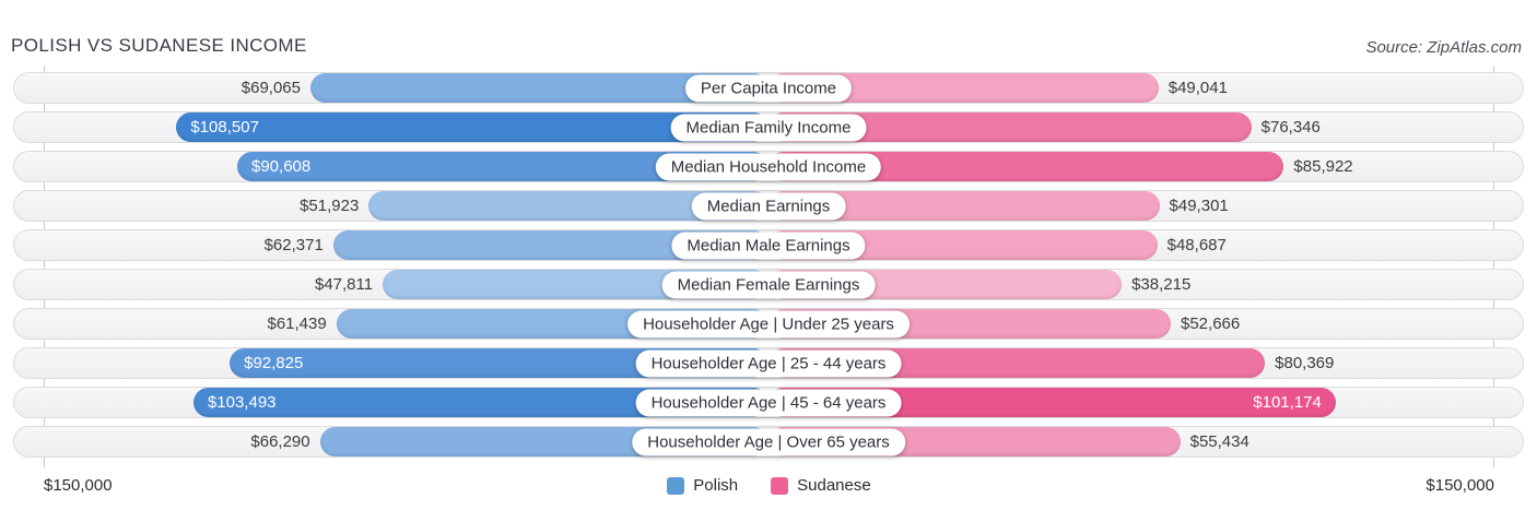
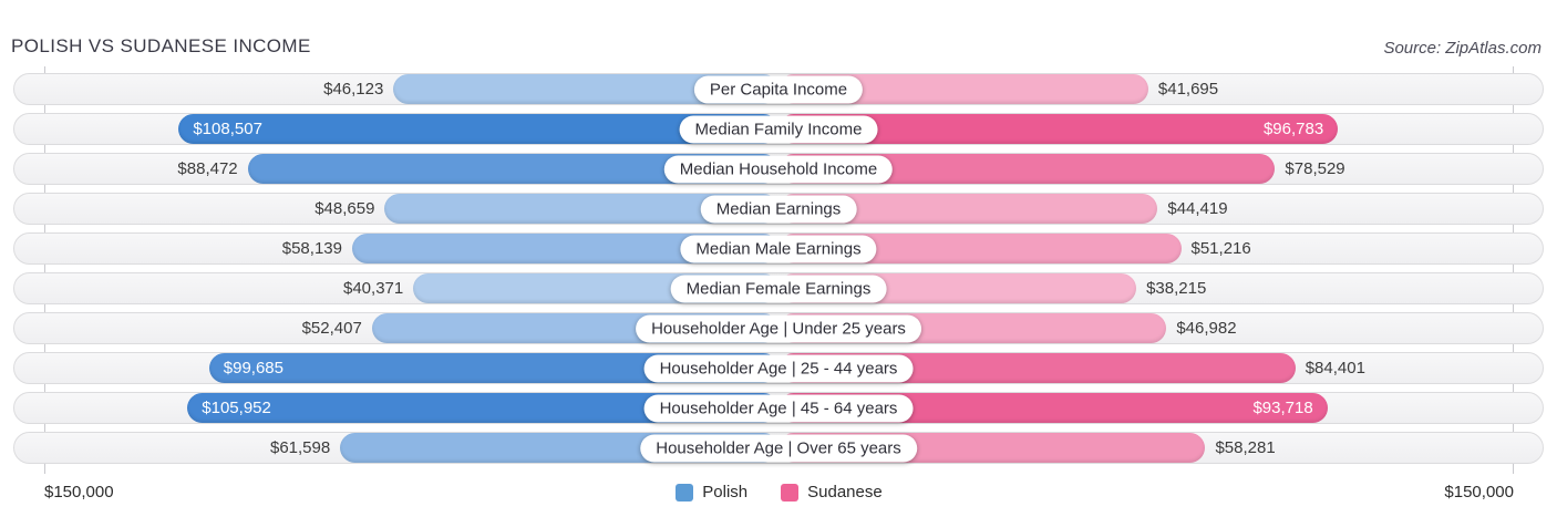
Polish/Per Capita Income: $69,065 -> $46,123
Sudanese/Per Capita Income: $49,041 -> $41,695
Sudanese/Median Family Income: $76,346 -> $96,783
Polish/Median Household Income: $90,608 -> $88,472
Sudanese/Median Household Income: $85,922 -> $78,529
Polish/Median Earnings: $51,923 -> $48,659
Sudanese/Median Earnings: $49,301 -> $44,419
Polish/Median Male Earnings: $62,371 -> $58,139
Sudanese/Median Male Earnings: $48,687 -> $51,216
Polish/Median Female Earnings: $47,811 -> $40,371
Polish/Householder Age | Under 25 years: $61,439 -> $52,407
Sudanese/Householder Age | Under 25 years: $52,666 -> $46,982
Polish/Householder Age | 25 - 44 years: $92,825 -> $99,685
Sudanese/Householder Age | 25 - 44 years: $80,369 -> $84,401
Polish/Householder Age | 45 - 64 years: $103,493 -> $105,952
Sudanese/Householder Age | 45 - 64 years: $101,174 -> $93,718
Polish/Householder Age | Over 65 years: $66,290 -> $61,598
Sudanese/Householder Age | Over 65 years: $55,434 -> $58,281
